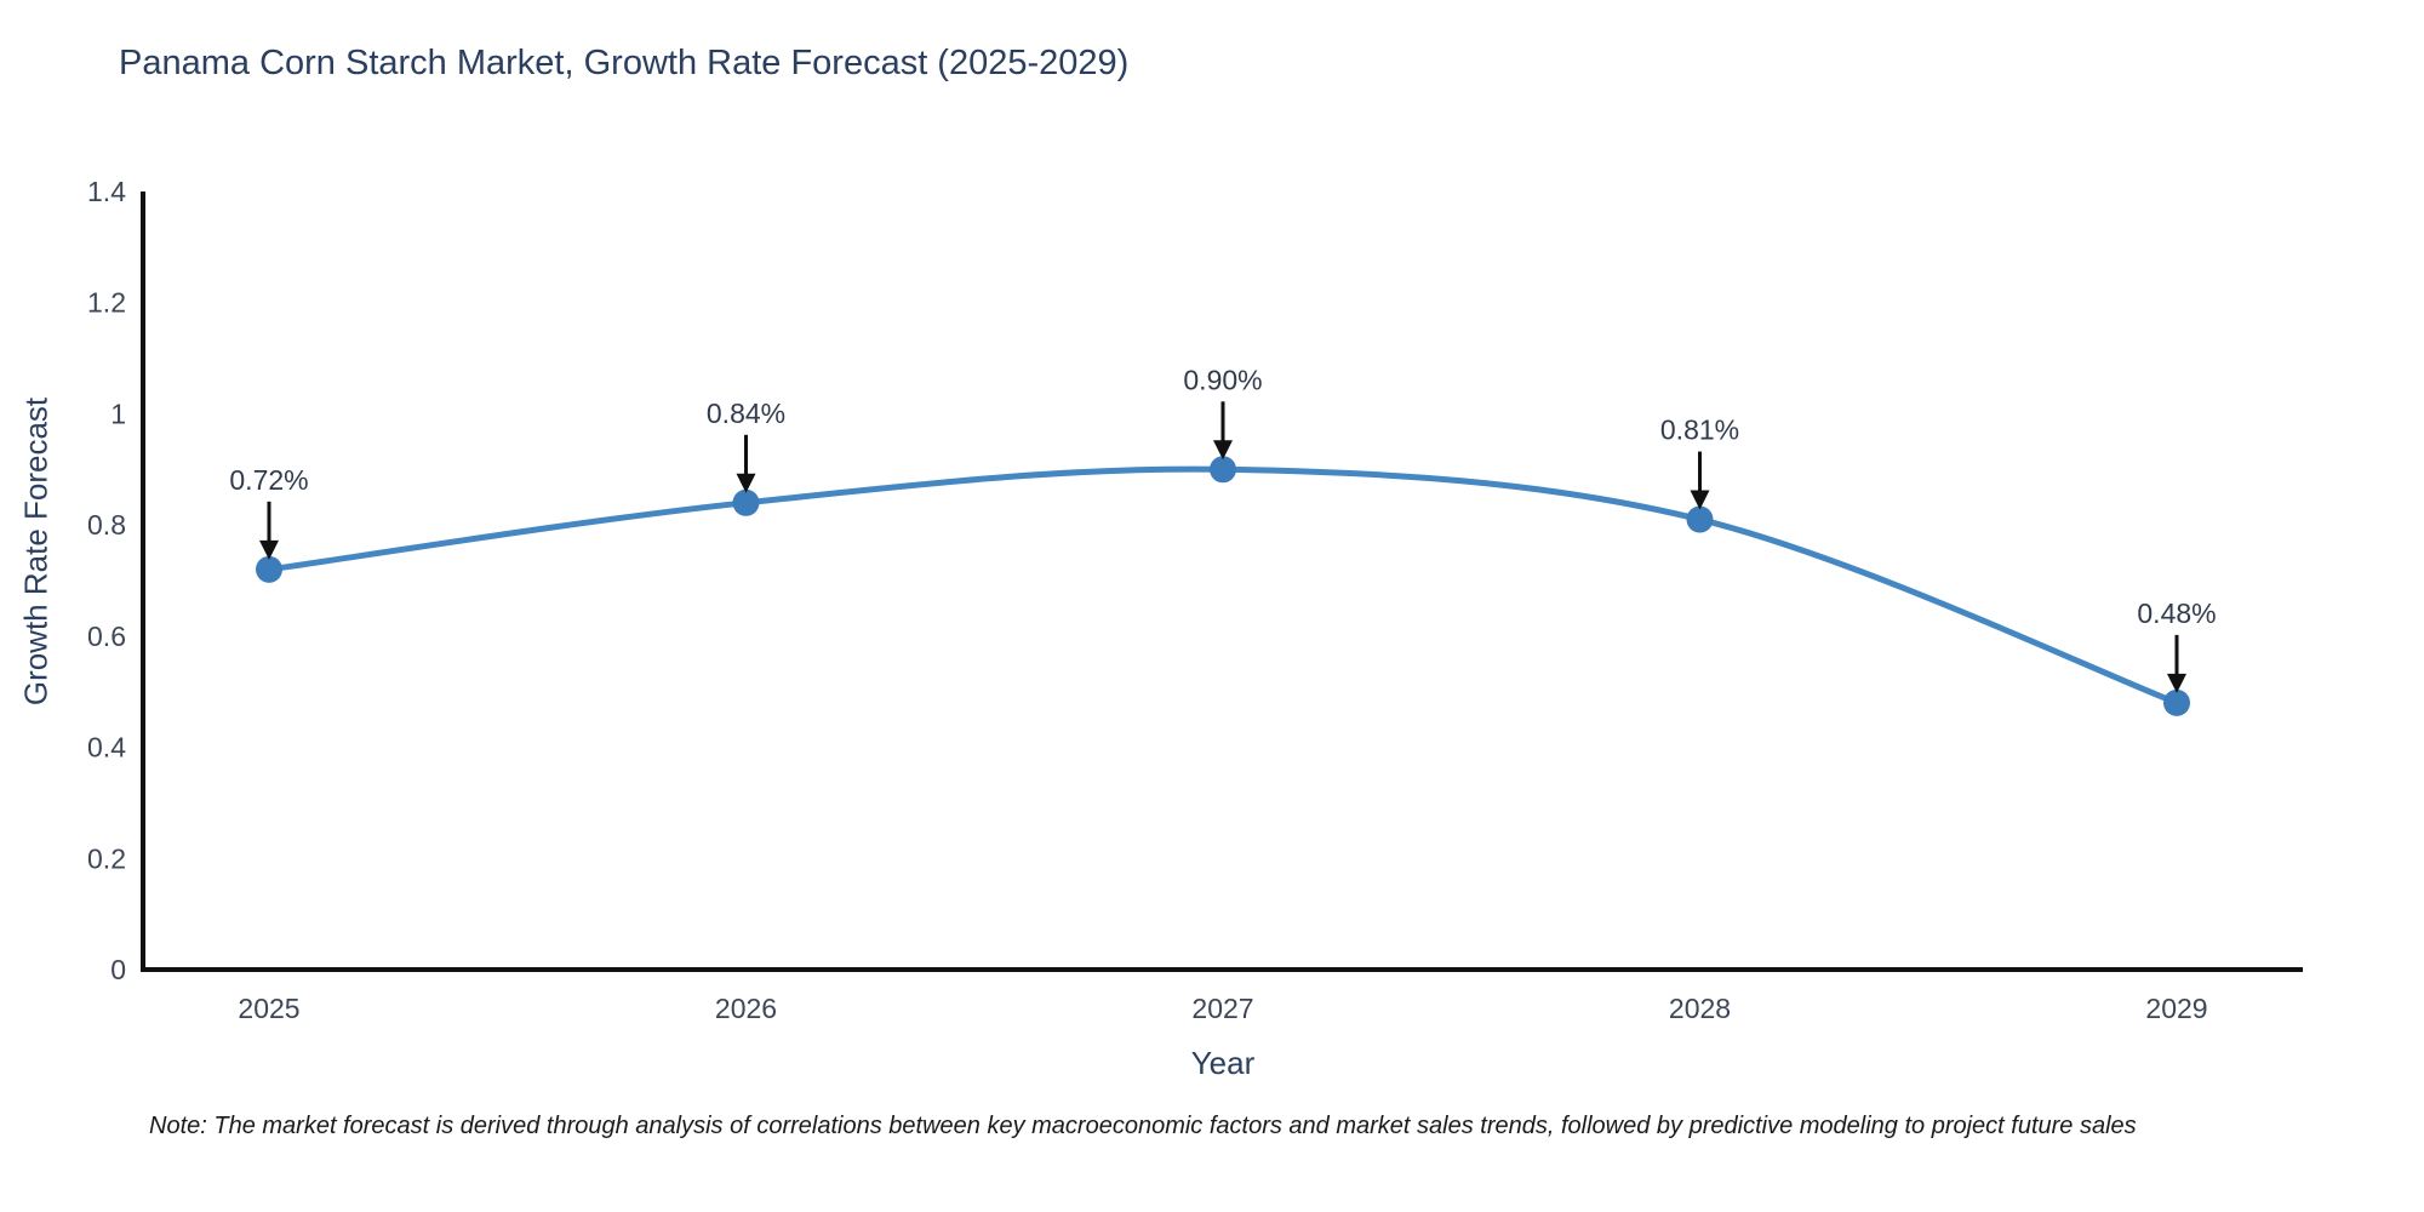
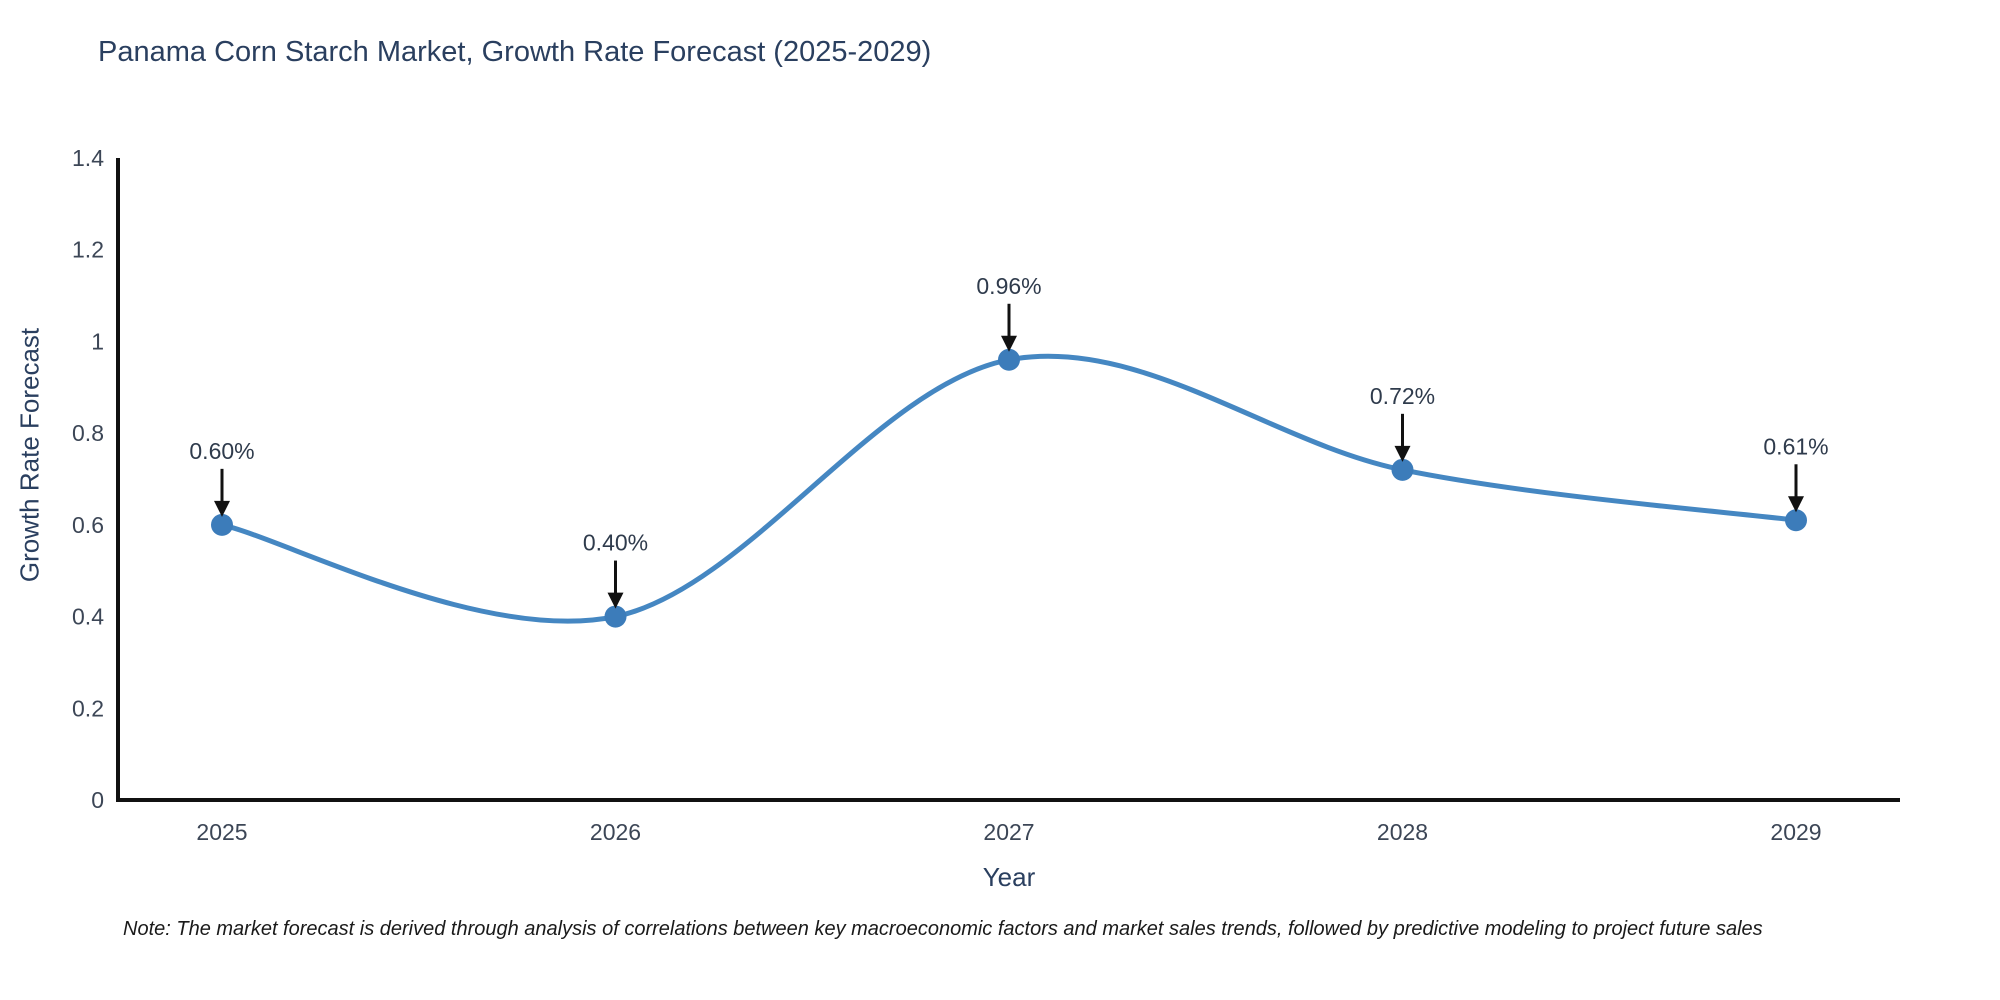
2025: 0.72% -> 0.60%
2026: 0.84% -> 0.40%
2027: 0.90% -> 0.96%
2028: 0.81% -> 0.72%
2029: 0.48% -> 0.61%
